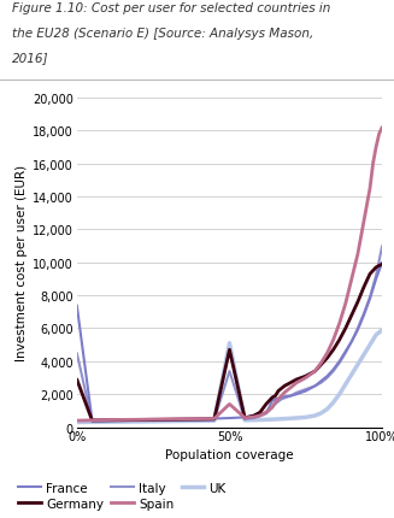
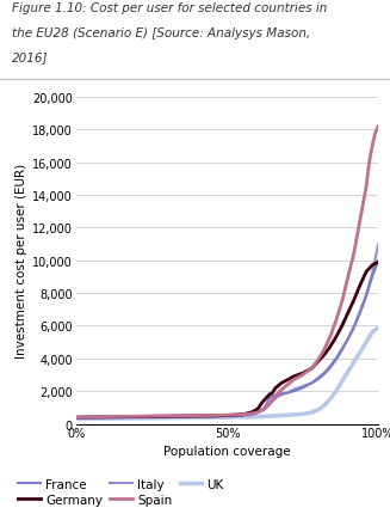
France/0%: 7,400 -> 400
Germany/0%: 2,900 -> 400
Italy/0%: 4,500 -> 400
Germany/50%: 4,700 -> 500
Italy/50%: 3,400 -> 500
Spain/50%: 1,400 -> 500
UK/50%: 5,100 -> 400
